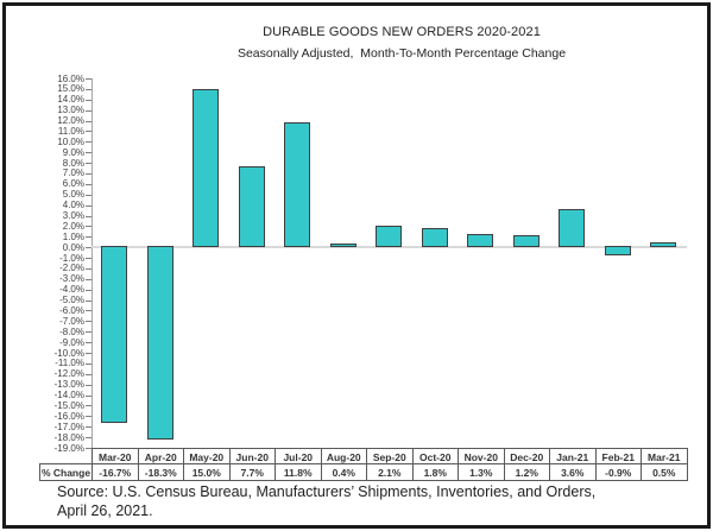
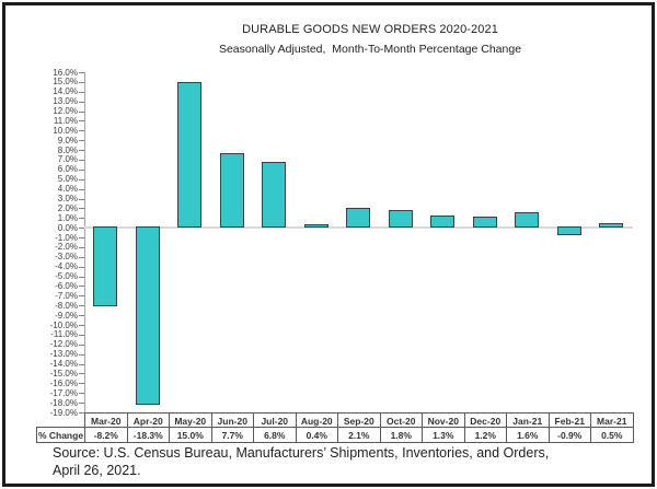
Mar-20: -16.7% -> -8.2%
Jul-20: 11.8% -> 6.8%
Jan-21: 3.6% -> 1.6%
